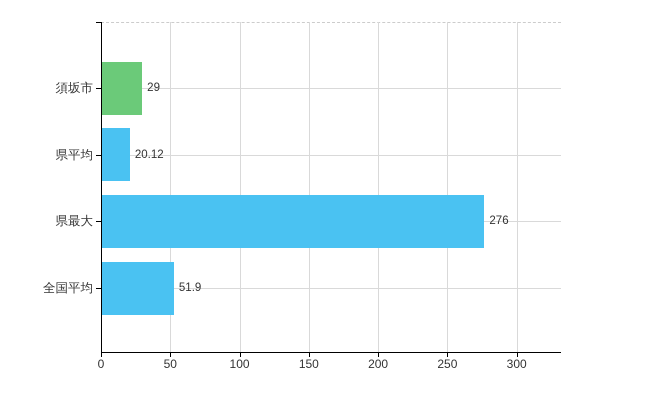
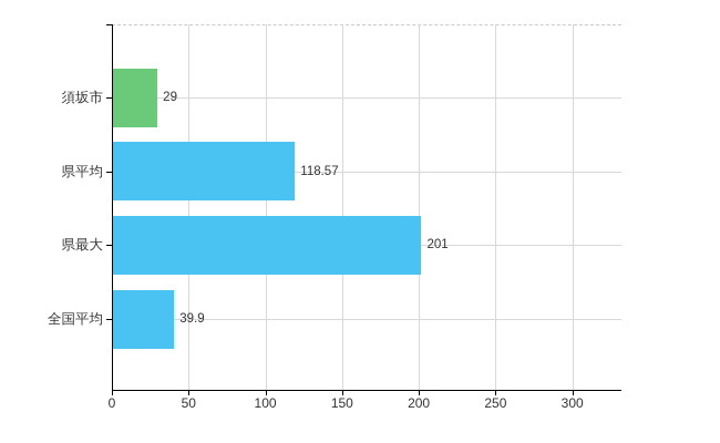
県平均: 20.12 -> 118.57
県最大: 276 -> 201
全国平均: 51.9 -> 39.9
